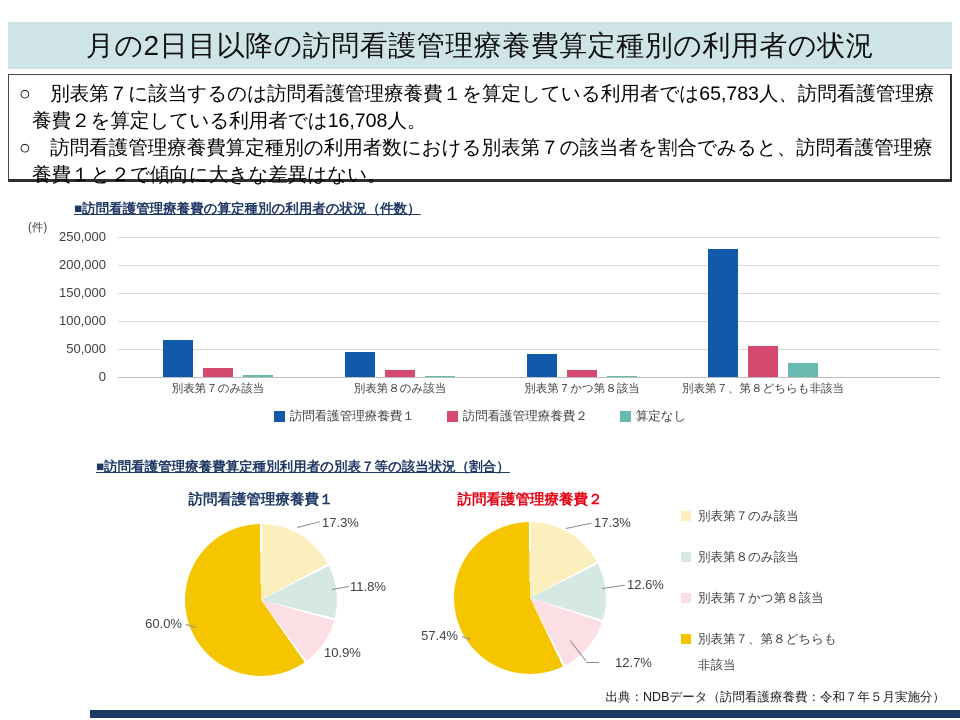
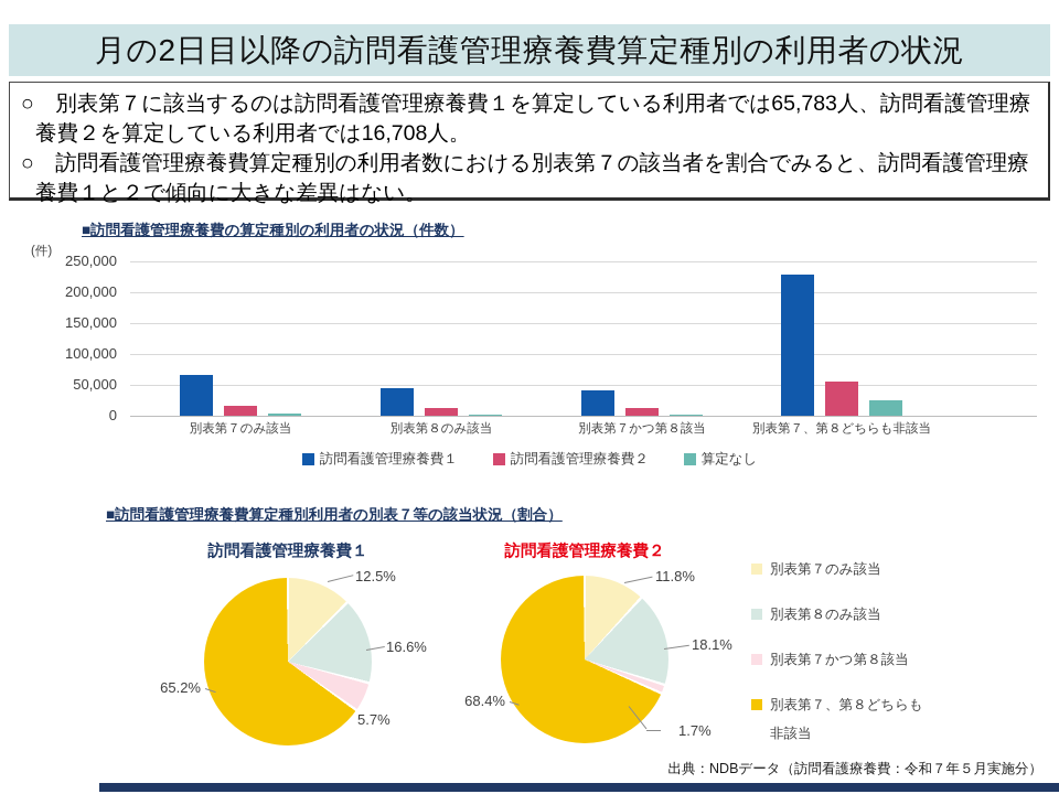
訪問看護管理療養費１/別表第７のみ該当: 17.3% -> 12.5%
訪問看護管理療養費１/別表第８のみ該当: 11.8% -> 16.6%
訪問看護管理療養費１/別表第７かつ第８該当: 10.9% -> 5.7%
訪問看護管理療養費１/別表第７、第８どちらも非該当: 60.0% -> 65.2%
訪問看護管理療養費２/別表第７のみ該当: 17.3% -> 11.8%
訪問看護管理療養費２/別表第８のみ該当: 12.6% -> 18.1%
訪問看護管理療養費２/別表第７かつ第８該当: 12.7% -> 1.7%
訪問看護管理療養費２/別表第７、第８どちらも非該当: 57.4% -> 68.4%
